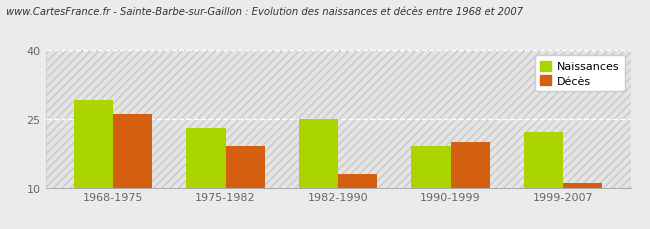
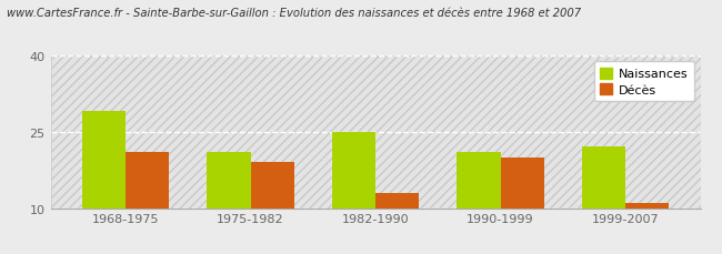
Décès/1968-1975: 26 -> 21
Naissances/1975-1982: 23 -> 21
Naissances/1990-1999: 19 -> 21
